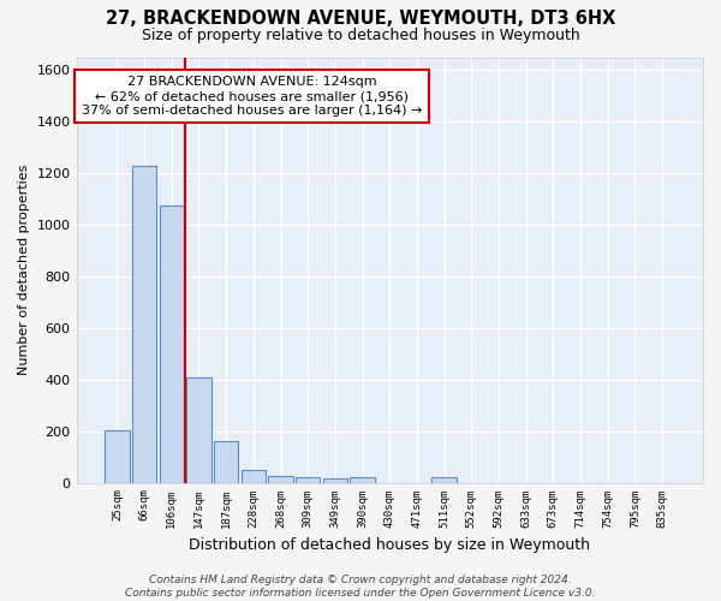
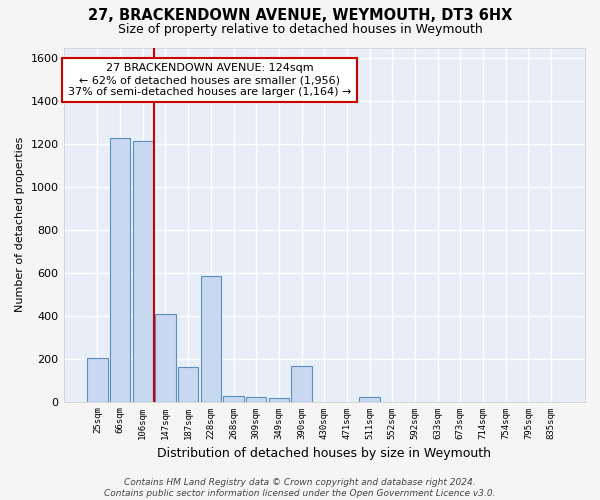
106sqm: 1075 -> 1215
228sqm: 50 -> 585
390sqm: 20 -> 165
